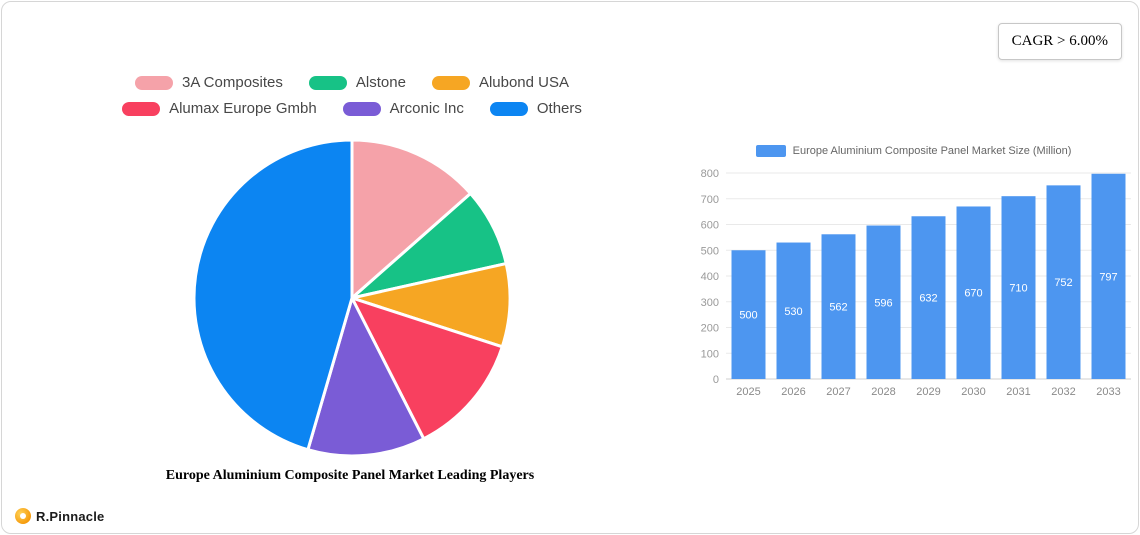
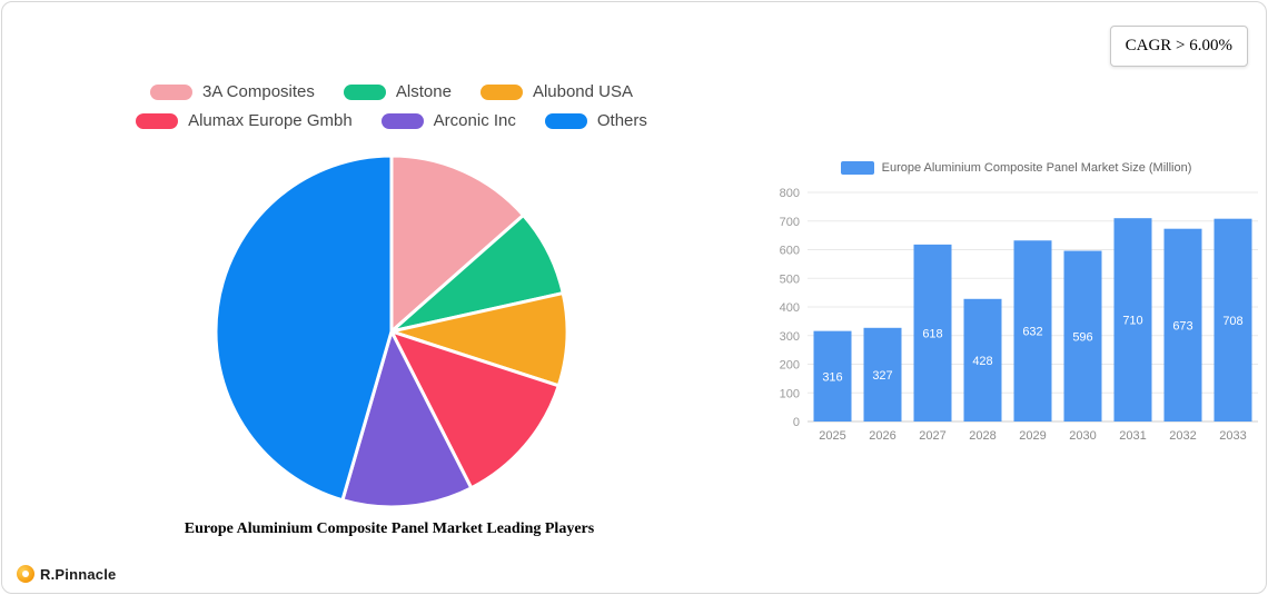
Europe Aluminium Composite Panel Market Size (Million)/2025: 500 -> 316
Europe Aluminium Composite Panel Market Size (Million)/2026: 530 -> 327
Europe Aluminium Composite Panel Market Size (Million)/2027: 562 -> 618
Europe Aluminium Composite Panel Market Size (Million)/2028: 596 -> 428
Europe Aluminium Composite Panel Market Size (Million)/2030: 670 -> 596
Europe Aluminium Composite Panel Market Size (Million)/2032: 752 -> 673
Europe Aluminium Composite Panel Market Size (Million)/2033: 797 -> 708
